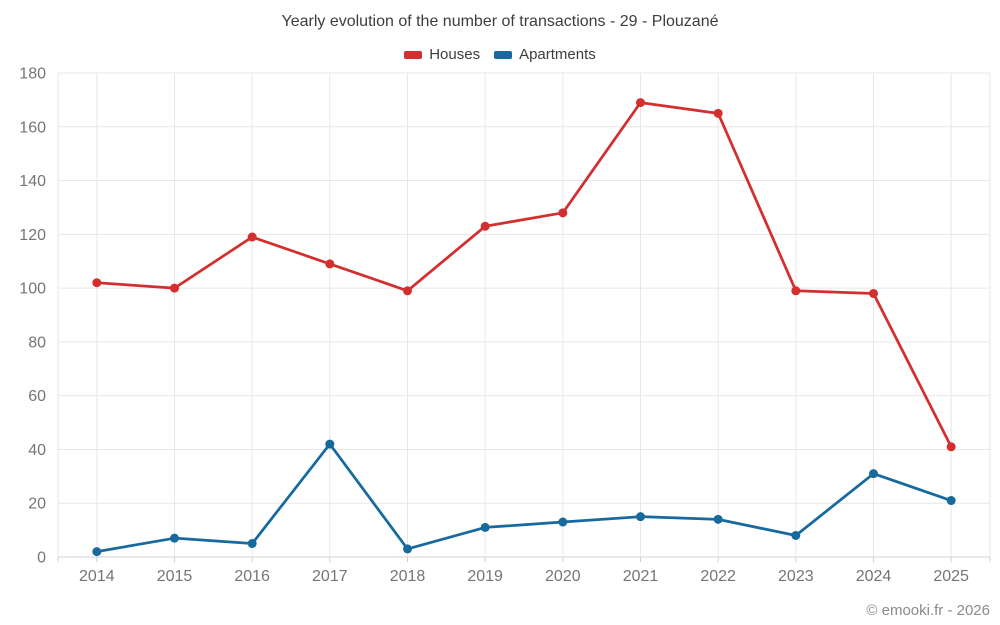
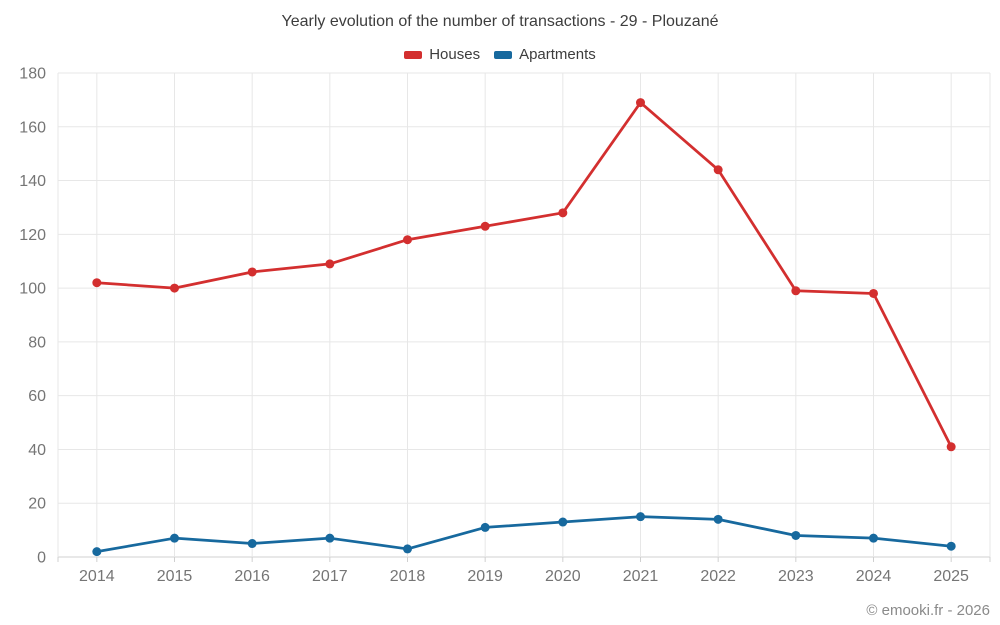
Houses/2016: 119 -> 106
Apartments/2017: 42 -> 7
Houses/2018: 99 -> 118
Houses/2022: 165 -> 144
Apartments/2024: 31 -> 7
Apartments/2025: 21 -> 4
